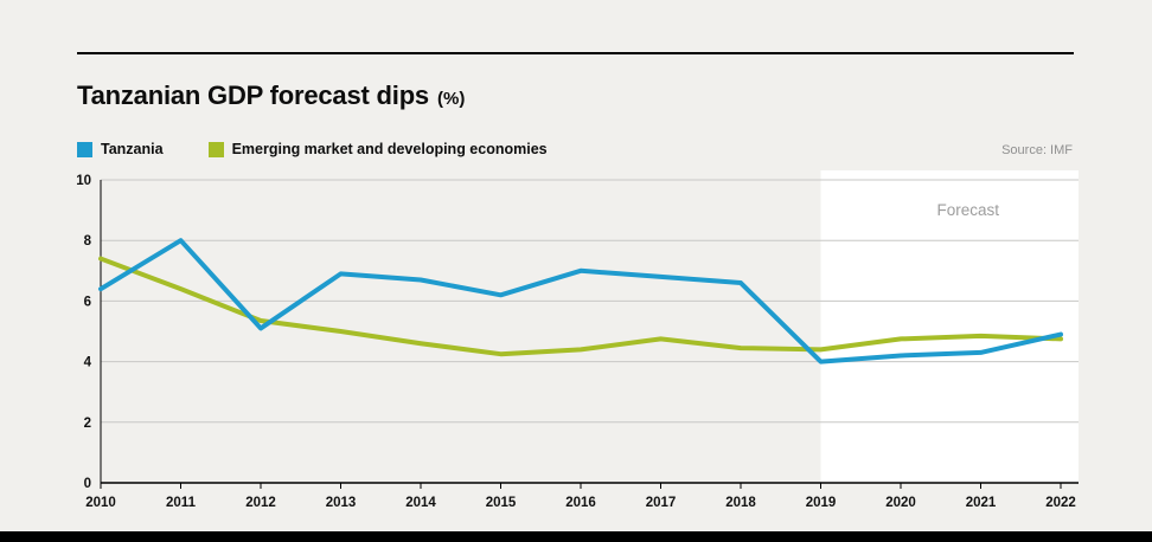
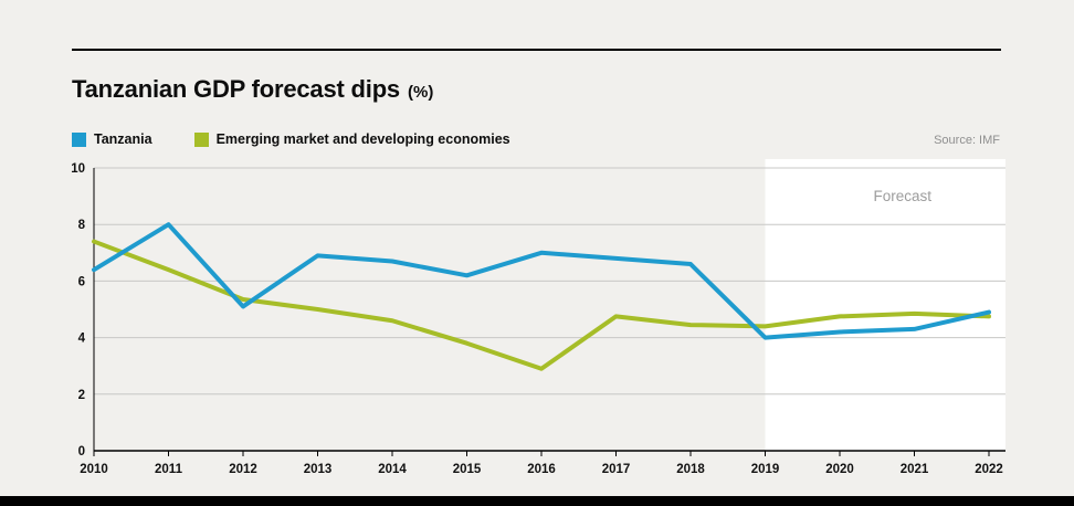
Emerging market and developing economies/2015: 4.2 -> 3.8
Emerging market and developing economies/2016: 4.4 -> 2.9
